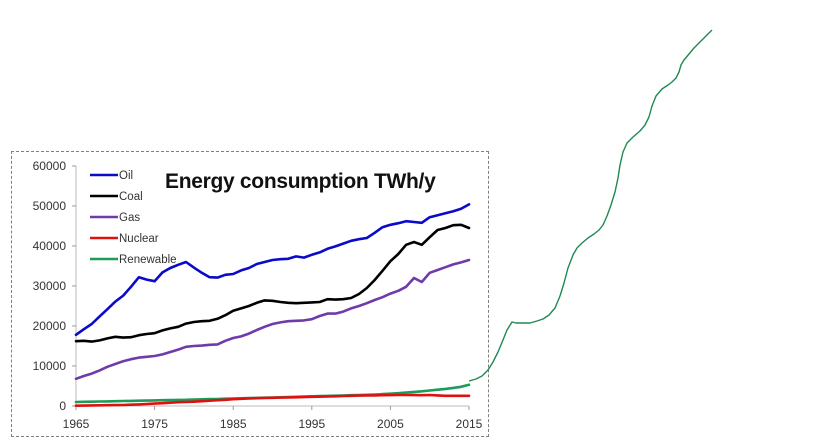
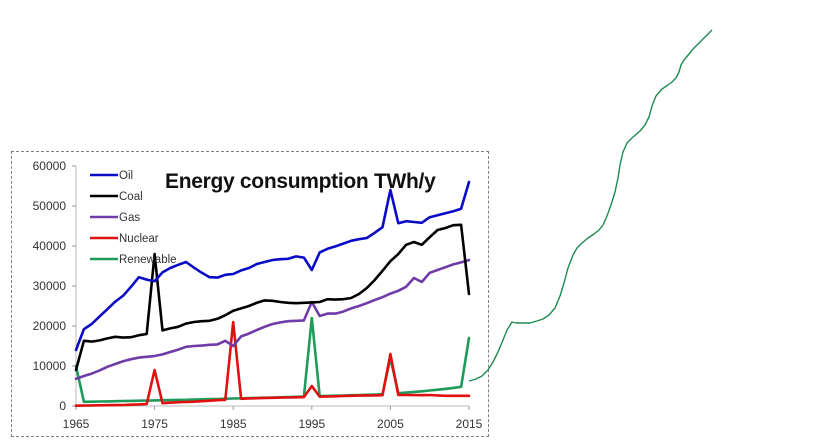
Oil/1965: 18000 -> 14000
Coal/1965: 16000 -> 9000
Renewable/1965: 1000 -> 10000
Coal/1975: 18000 -> 38000
Nuclear/1975: 1000 -> 9000
Gas/1985: 17000 -> 15000
Nuclear/1985: 2000 -> 21000
Oil/1995: 38000 -> 34000
Gas/1995: 22000 -> 26000
Nuclear/1995: 2000 -> 5000
Renewable/1995: 2000 -> 22000
Oil/2005: 45000 -> 54000
Nuclear/2005: 3000 -> 13000
Renewable/2005: 3000 -> 12000
Oil/2015: 50000 -> 56000
Coal/2015: 44000 -> 28000
Renewable/2015: 5000 -> 17000
